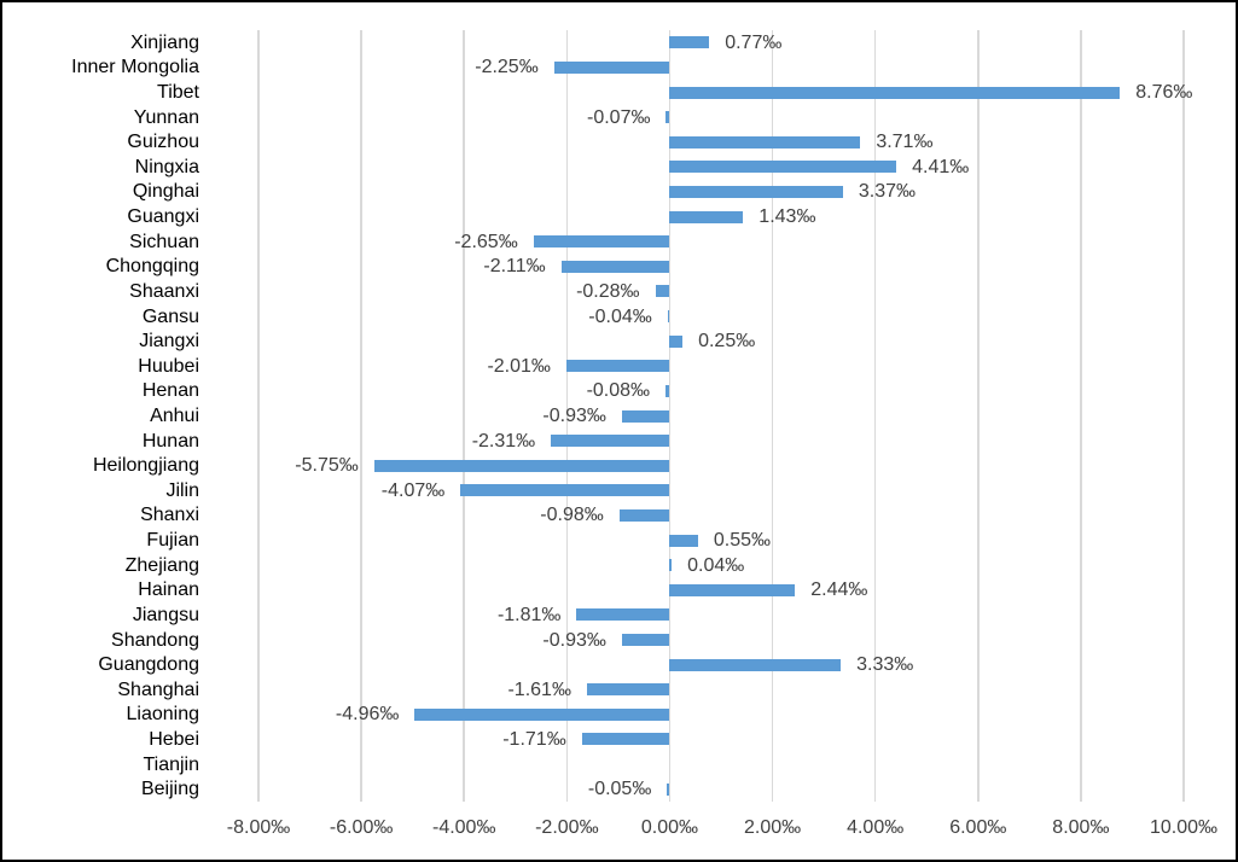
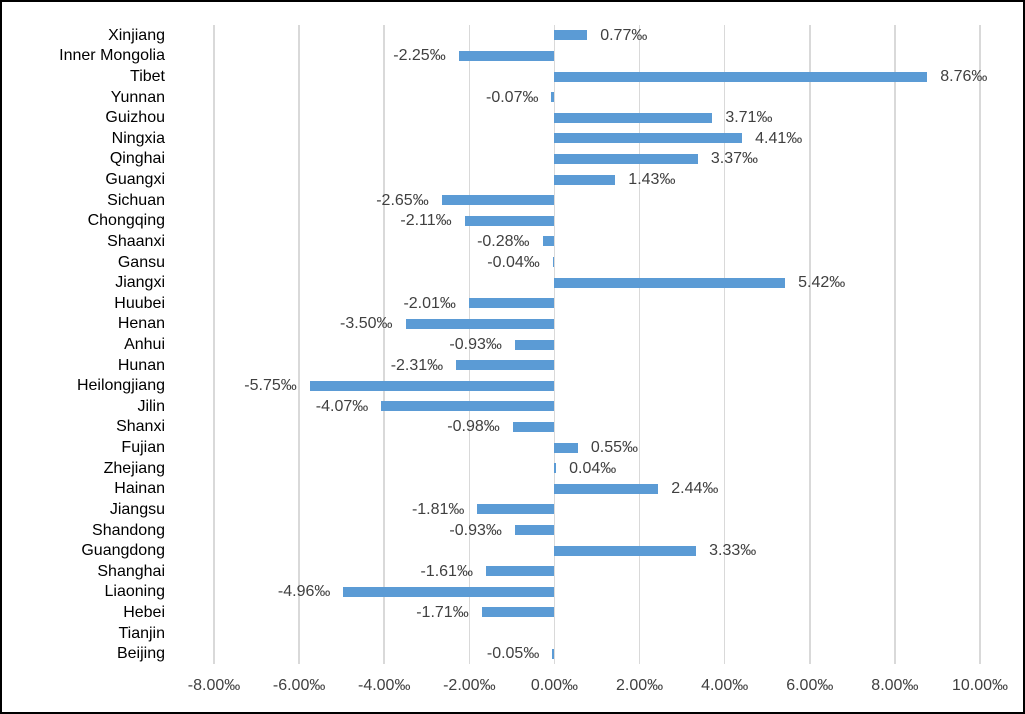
Jiangxi: 0.25 -> 5.42
Henan: -0.08 -> -3.50
